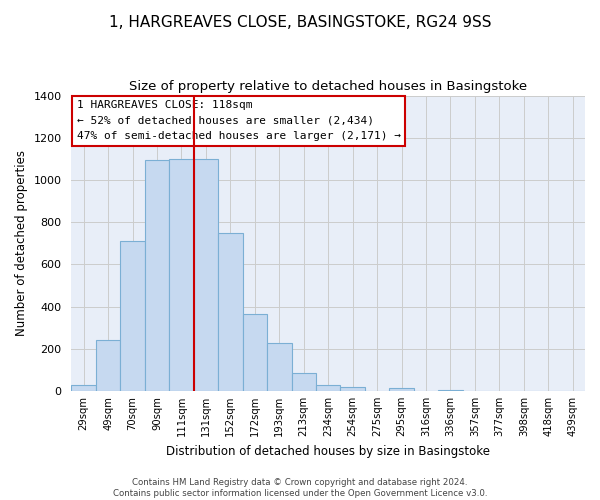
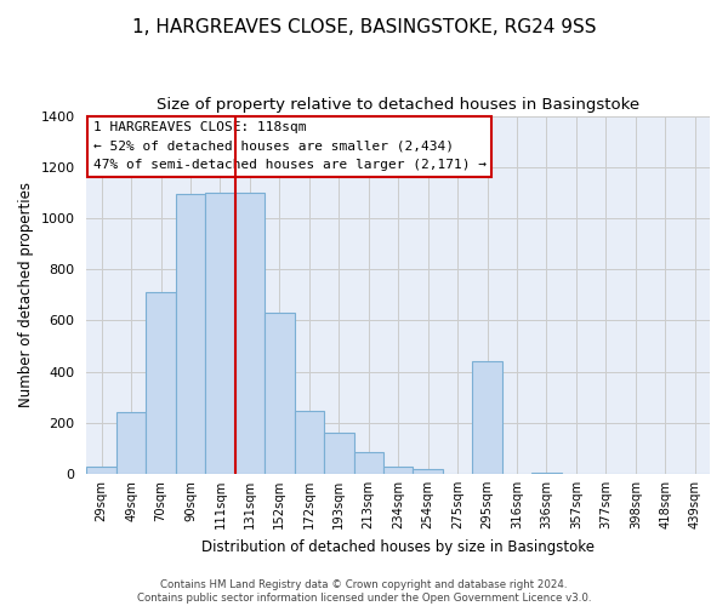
152sqm: 750 -> 630
172sqm: 365 -> 245
193sqm: 225 -> 160
295sqm: 15 -> 440
